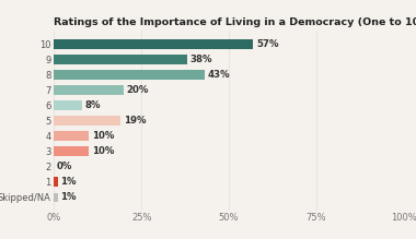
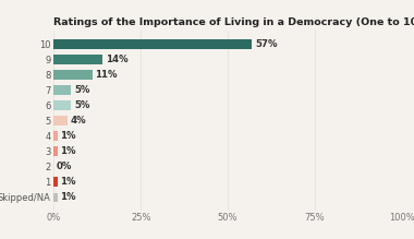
9: 38% -> 14%
8: 43% -> 11%
7: 20% -> 5%
6: 8% -> 5%
5: 19% -> 4%
4: 10% -> 1%
3: 10% -> 1%
